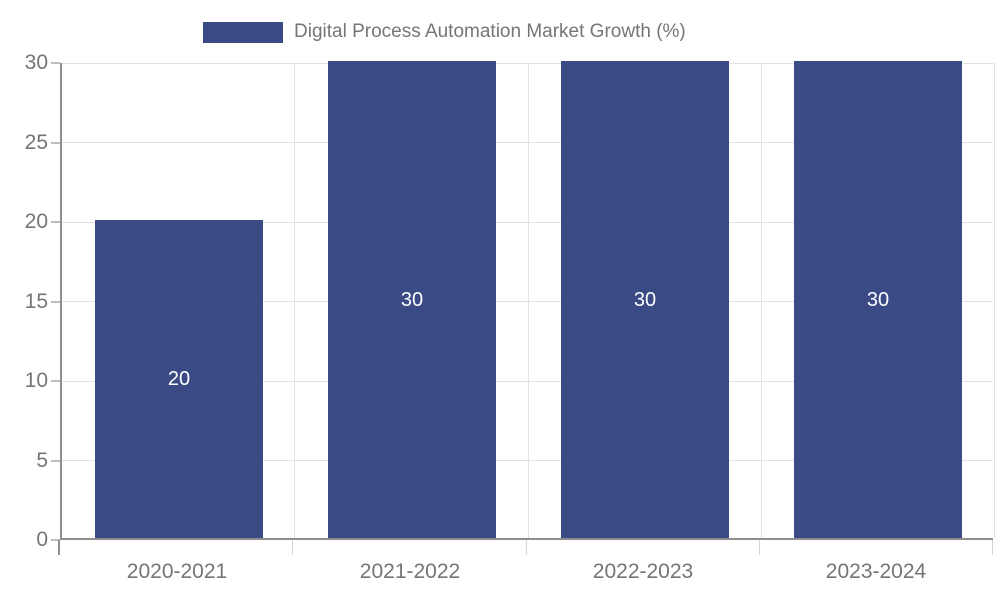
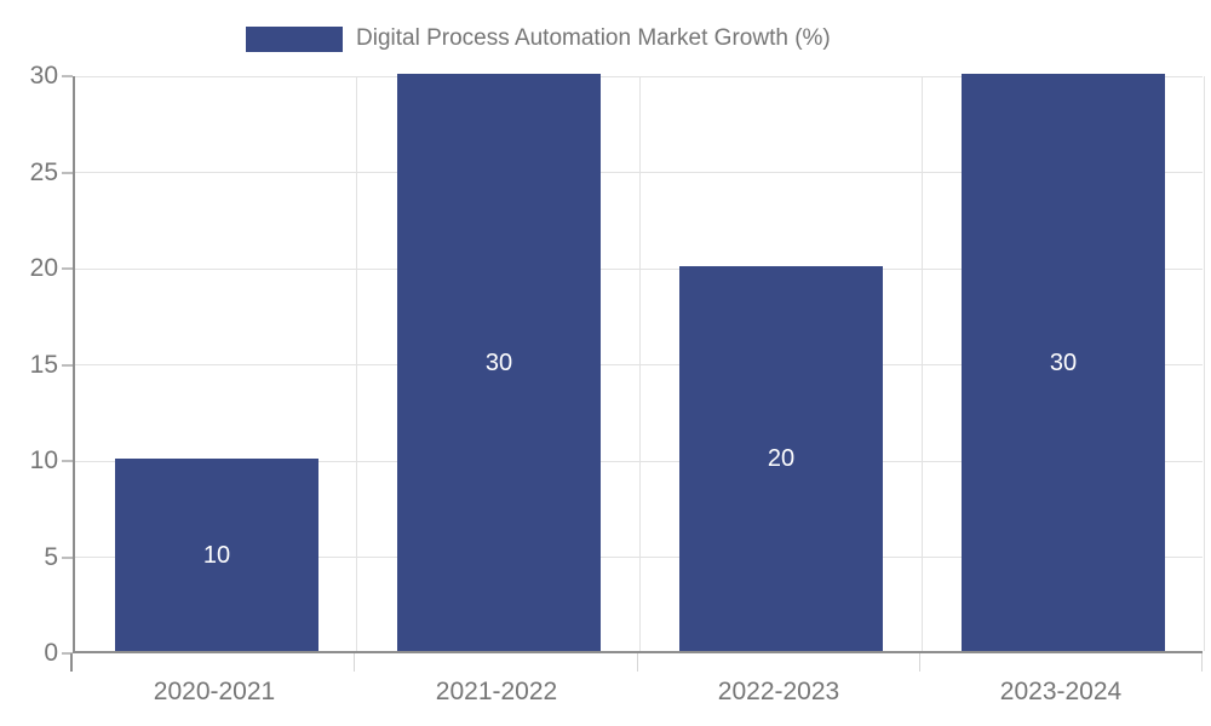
2020-2021: 20 -> 10
2022-2023: 30 -> 20
